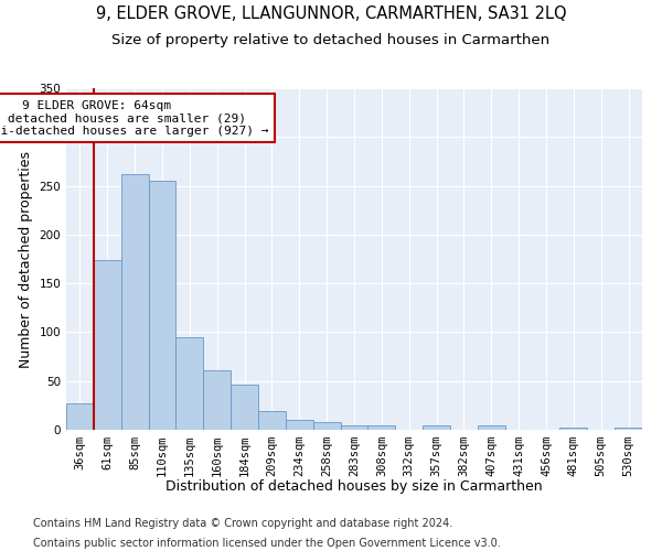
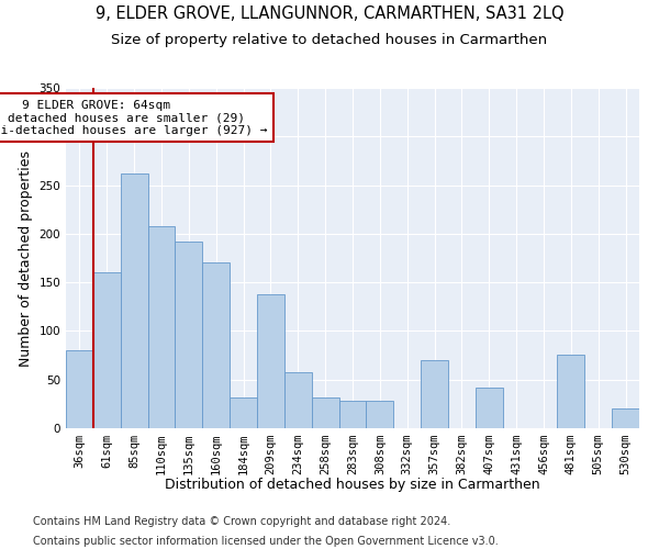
36sqm: 27 -> 80
61sqm: 174 -> 160
110sqm: 255 -> 208
135sqm: 95 -> 192
160sqm: 61 -> 170
184sqm: 46 -> 32
209sqm: 19 -> 138
234sqm: 10 -> 58
258sqm: 8 -> 32
283sqm: 5 -> 28
308sqm: 4 -> 28
357sqm: 5 -> 70
407sqm: 4 -> 42
481sqm: 2 -> 76
530sqm: 2 -> 20
